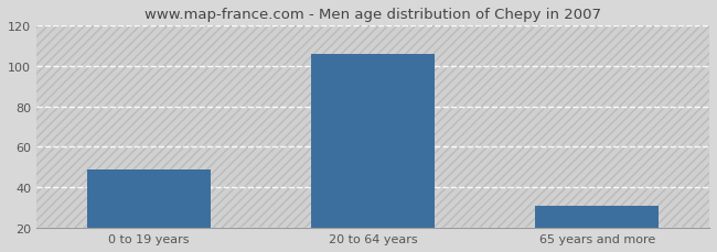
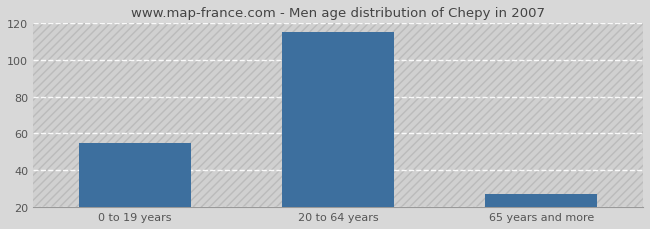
0 to 19 years: 49 -> 55
20 to 64 years: 106 -> 115
65 years and more: 31 -> 27
